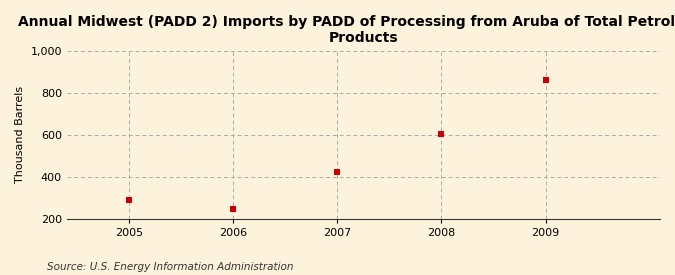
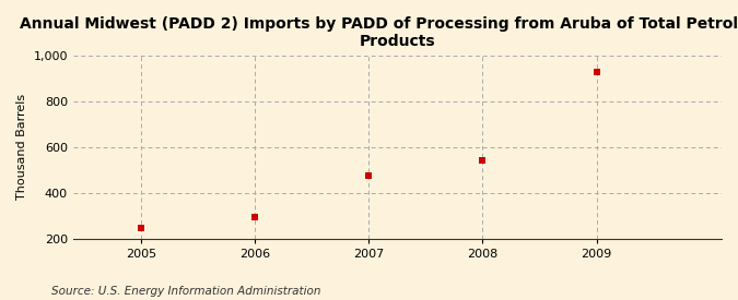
2005: 290 -> 245
2006: 248 -> 295
2007: 425 -> 475
2008: 604 -> 540
2009: 862 -> 925
